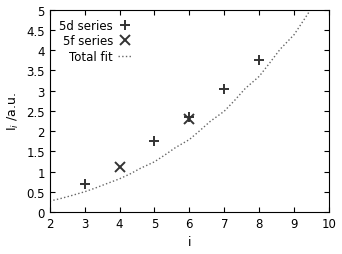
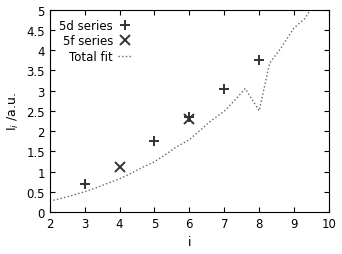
Total fit/8: 3.35 -> 2.50
Total fit/9: 4.38 -> 4.55
